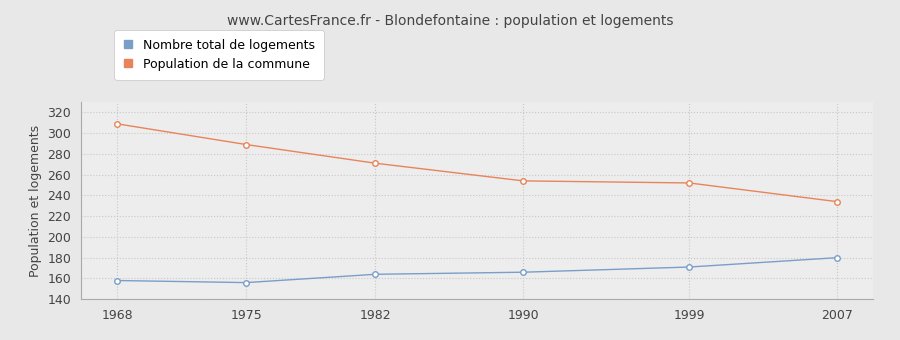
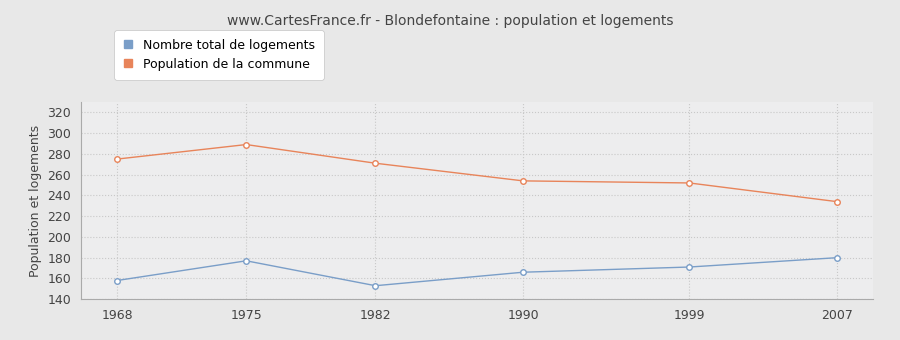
Population de la commune/1968: 309 -> 275
Nombre total de logements/1975: 156 -> 177
Nombre total de logements/1982: 164 -> 153
